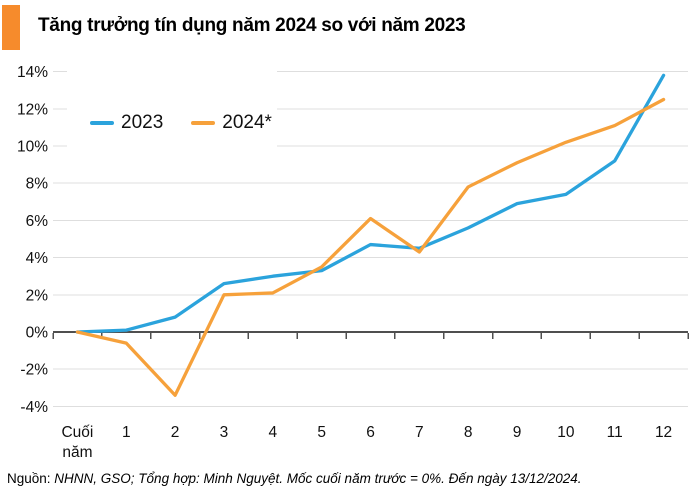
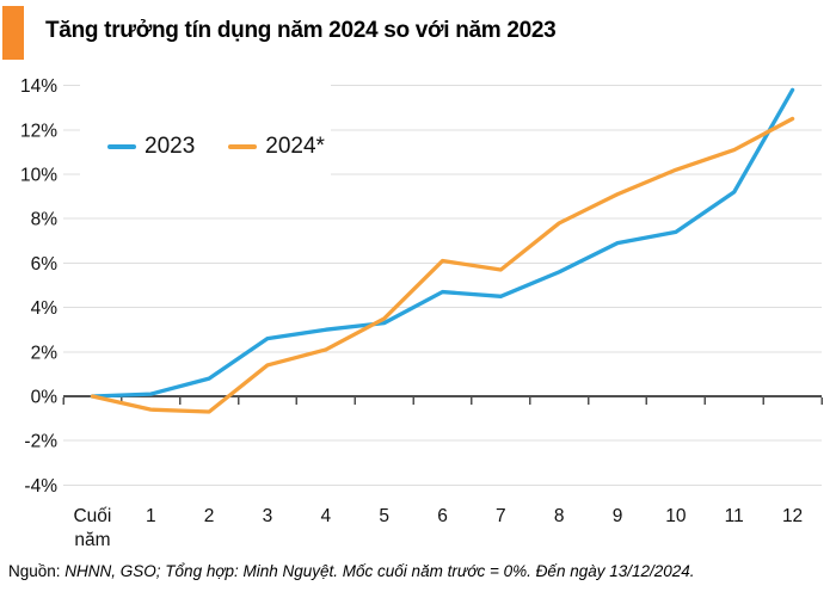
2024*/2: -3.4% -> -0.7%
2024*/3: 2.0% -> 1.4%
2024*/7: 4.3% -> 5.7%
